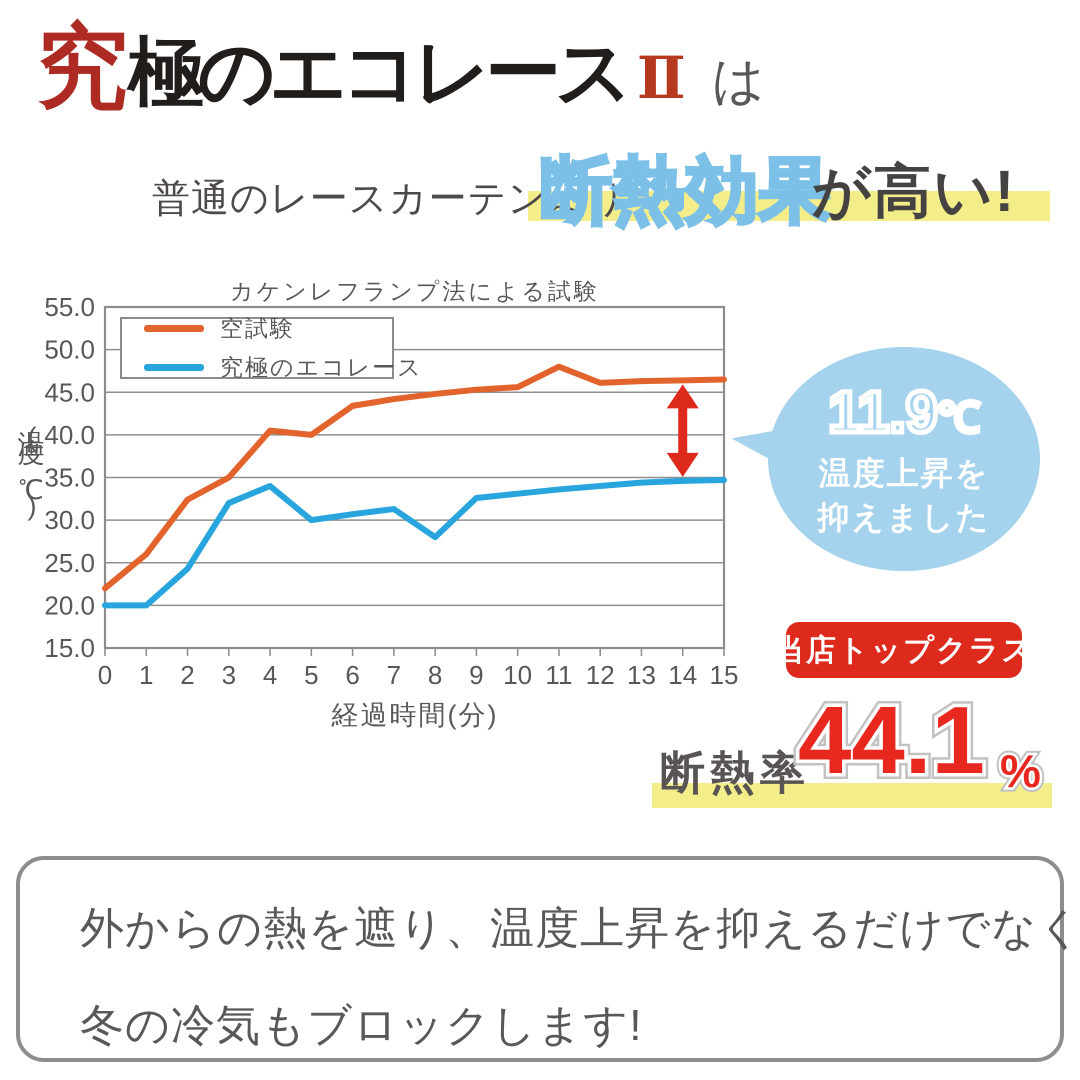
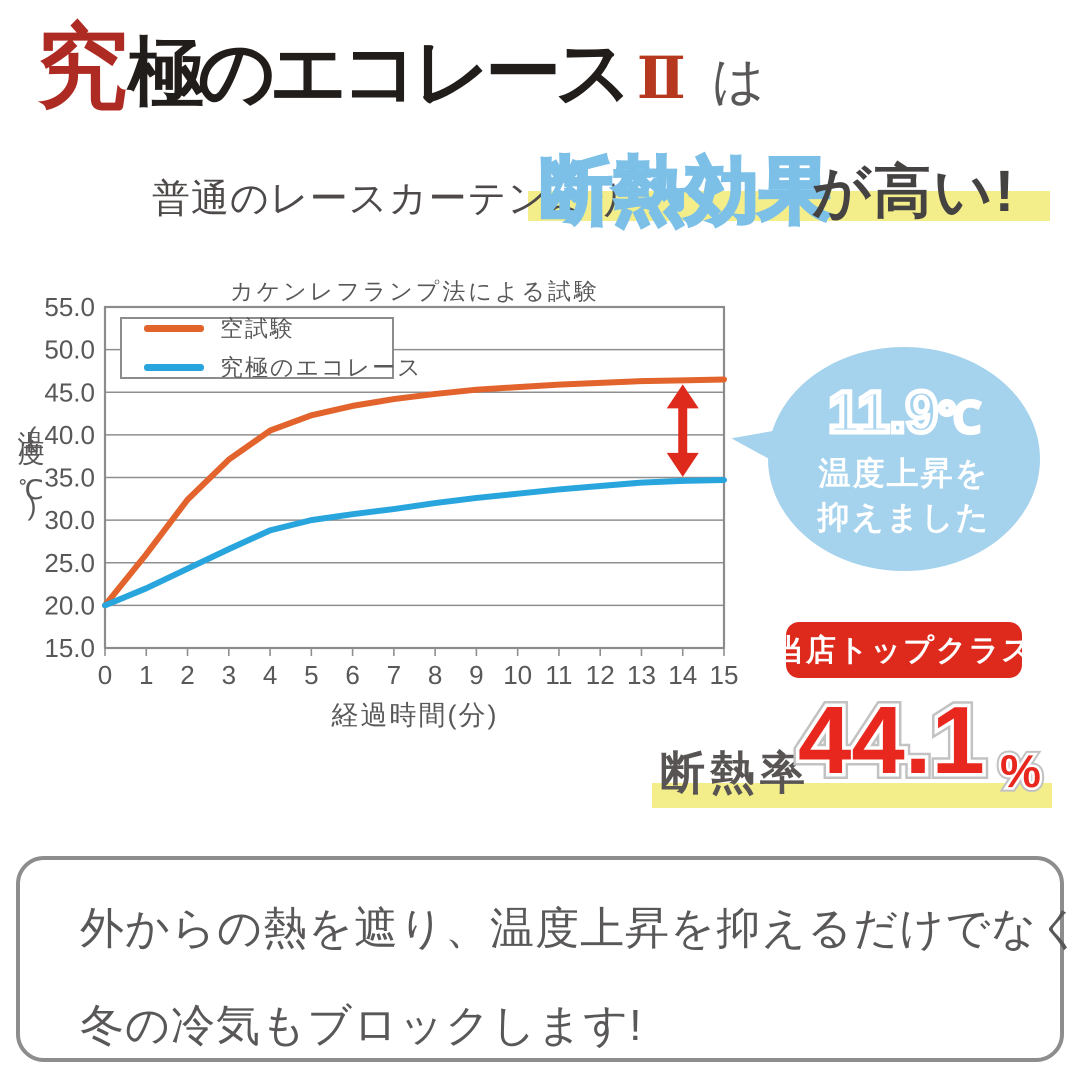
空試験/0: 22 -> 20
究極のエコレース/1: 20 -> 22
空試験/3: 35 -> 37
究極のエコレース/3: 32 -> 27
究極のエコレース/4: 34 -> 29
空試験/5: 40 -> 42
究極のエコレース/8: 28 -> 32
空試験/11: 48 -> 46
